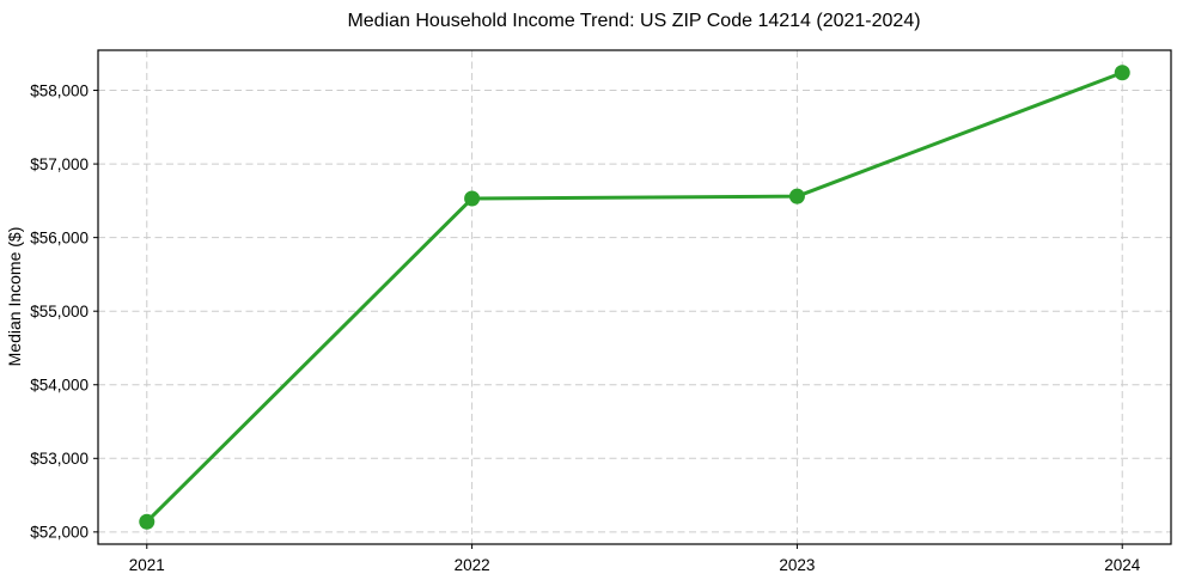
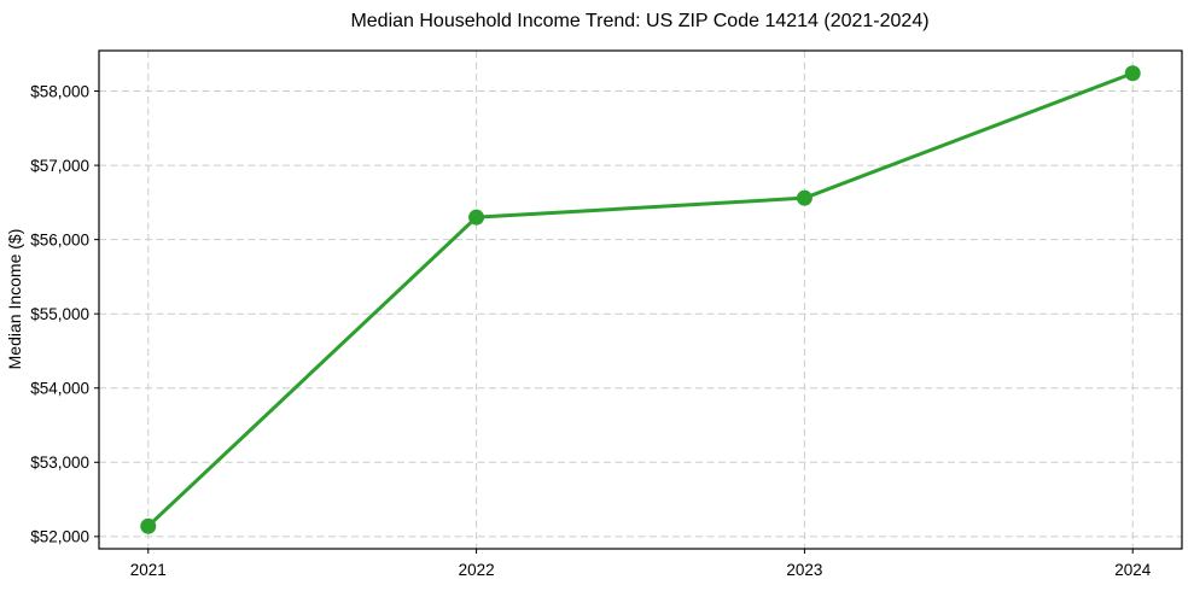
2022: $56500 -> $56300
